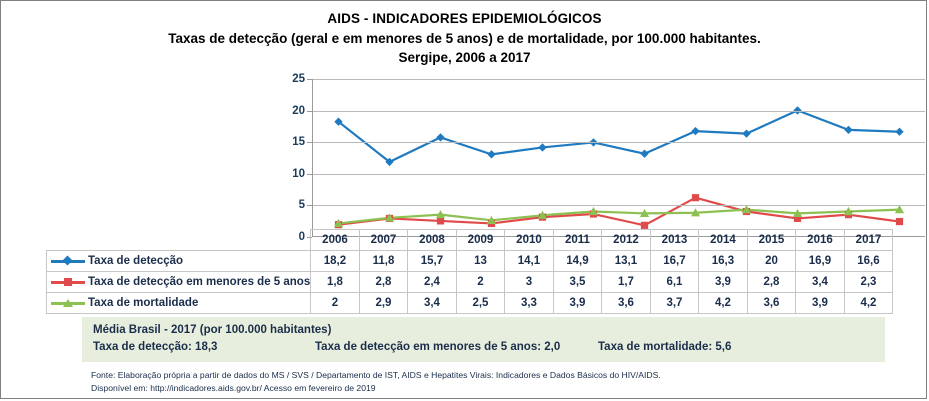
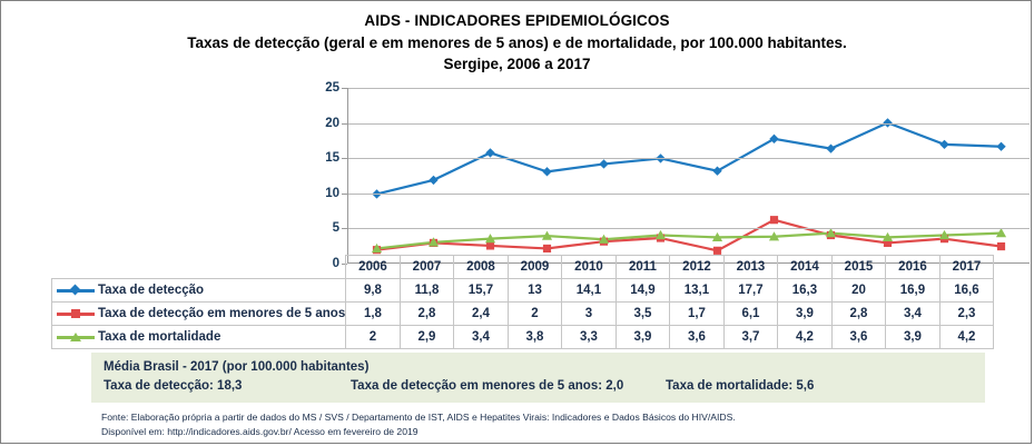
Taxa de detecção/2006: 18,2 -> 9,8
Taxa de mortalidade/2009: 2,5 -> 3,8
Taxa de detecção/2013: 16,7 -> 17,7
